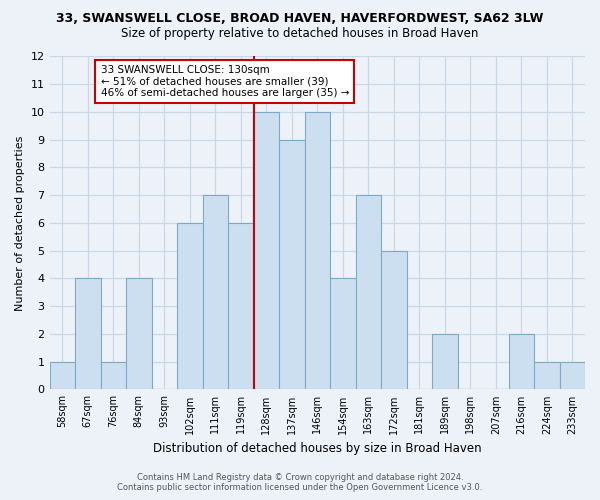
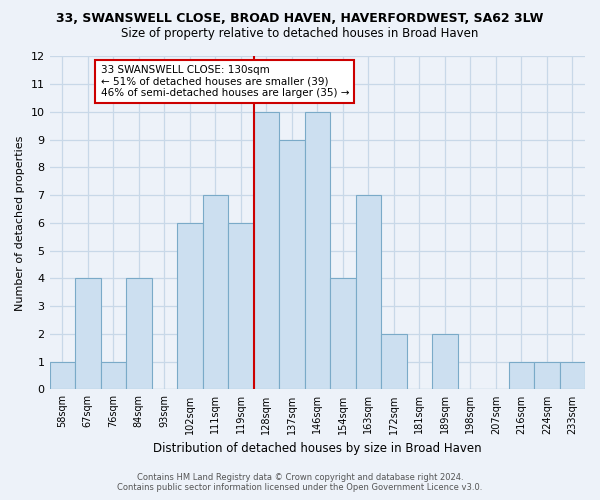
172sqm: 5 -> 2
216sqm: 2 -> 1
